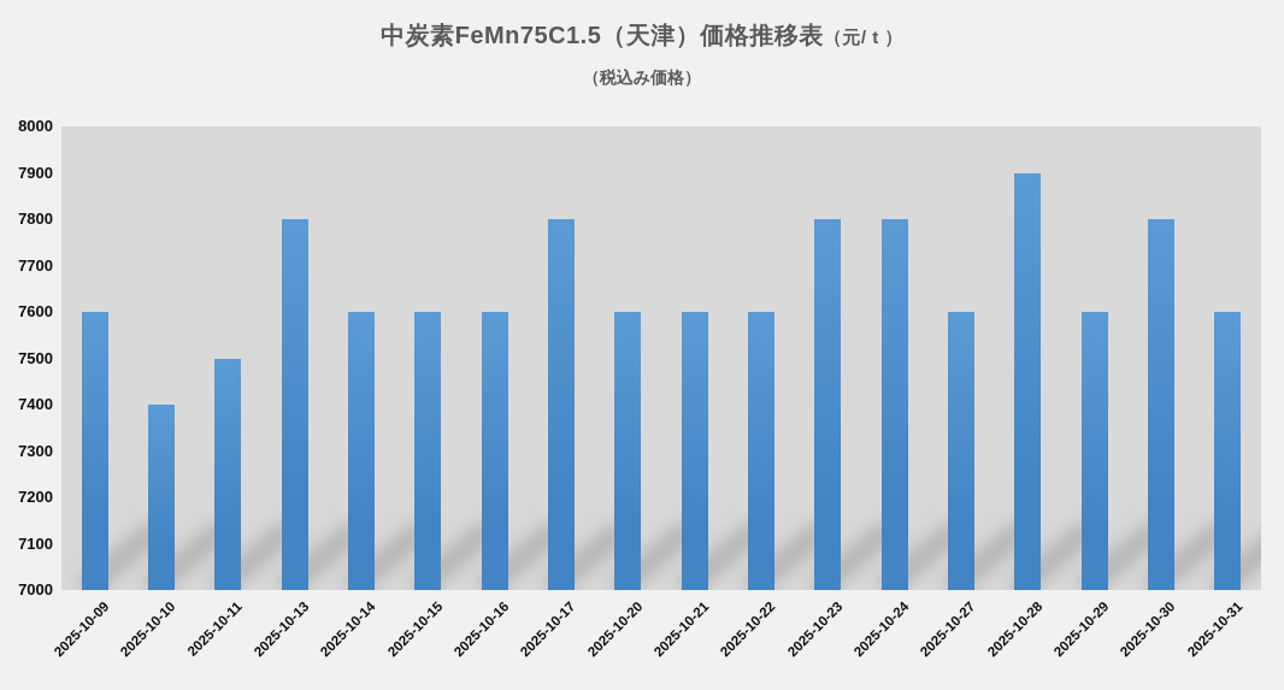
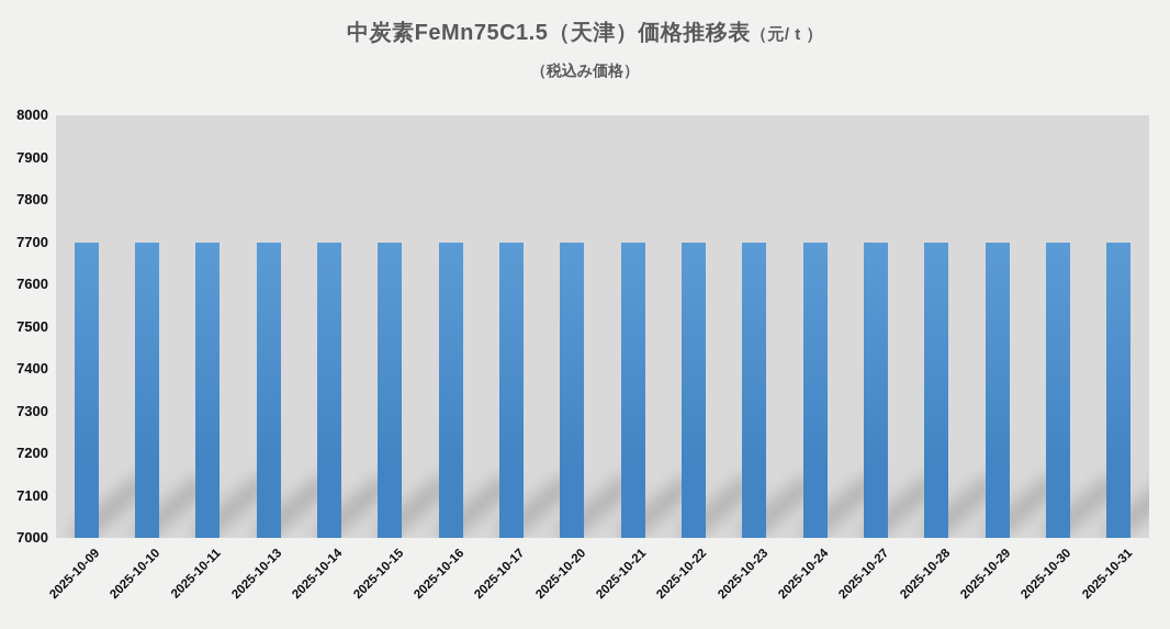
2025-10-09: 7600 -> 7700
2025-10-10: 7400 -> 7700
2025-10-11: 7500 -> 7700
2025-10-13: 7800 -> 7700
2025-10-14: 7600 -> 7700
2025-10-15: 7600 -> 7700
2025-10-16: 7600 -> 7700
2025-10-17: 7800 -> 7700
2025-10-20: 7600 -> 7700
2025-10-21: 7600 -> 7700
2025-10-22: 7600 -> 7700
2025-10-23: 7800 -> 7700
2025-10-24: 7800 -> 7700
2025-10-27: 7600 -> 7700
2025-10-28: 7900 -> 7700
2025-10-29: 7600 -> 7700
2025-10-30: 7800 -> 7700
2025-10-31: 7600 -> 7700
